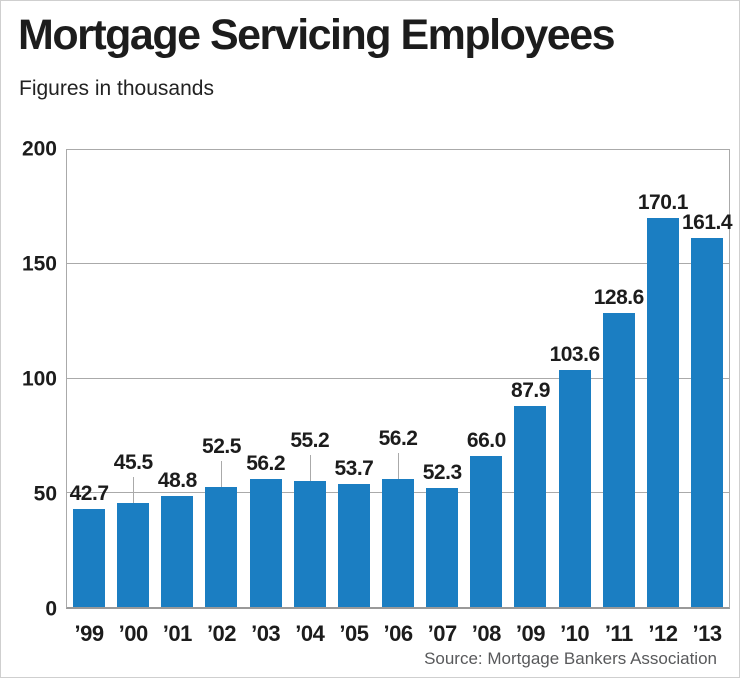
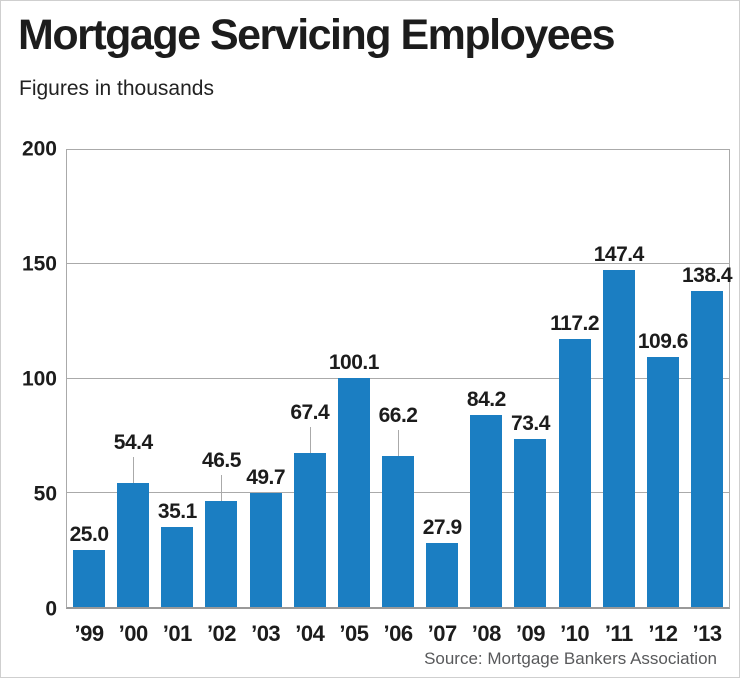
’99: 42.7 -> 25.0
’00: 45.5 -> 54.4
’01: 48.8 -> 35.1
’02: 52.5 -> 46.5
’03: 56.2 -> 49.7
’04: 55.2 -> 67.4
’05: 53.7 -> 100.1
’06: 56.2 -> 66.2
’07: 52.3 -> 27.9
’08: 66.0 -> 84.2
’09: 87.9 -> 73.4
’10: 103.6 -> 117.2
’11: 128.6 -> 147.4
’12: 170.1 -> 109.6
’13: 161.4 -> 138.4
